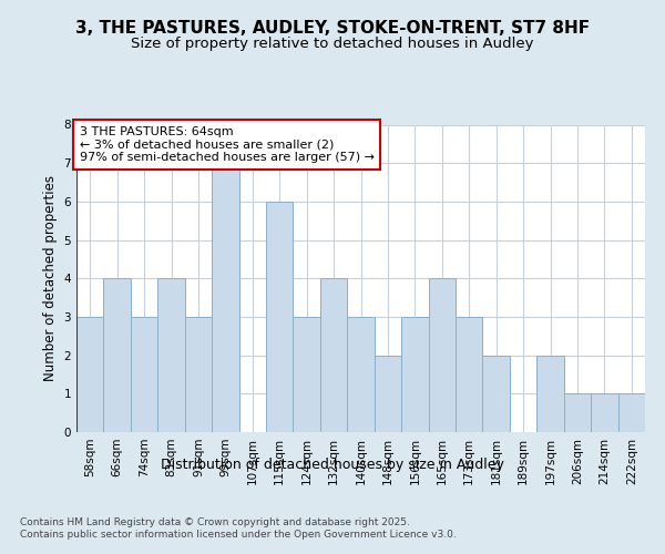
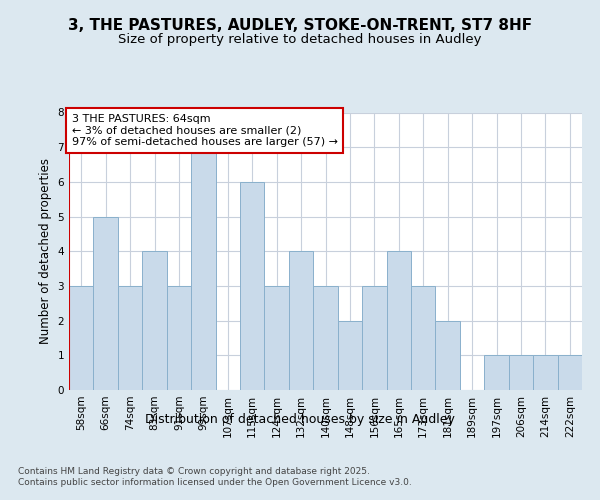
66sqm: 4 -> 5
197sqm: 2 -> 1
